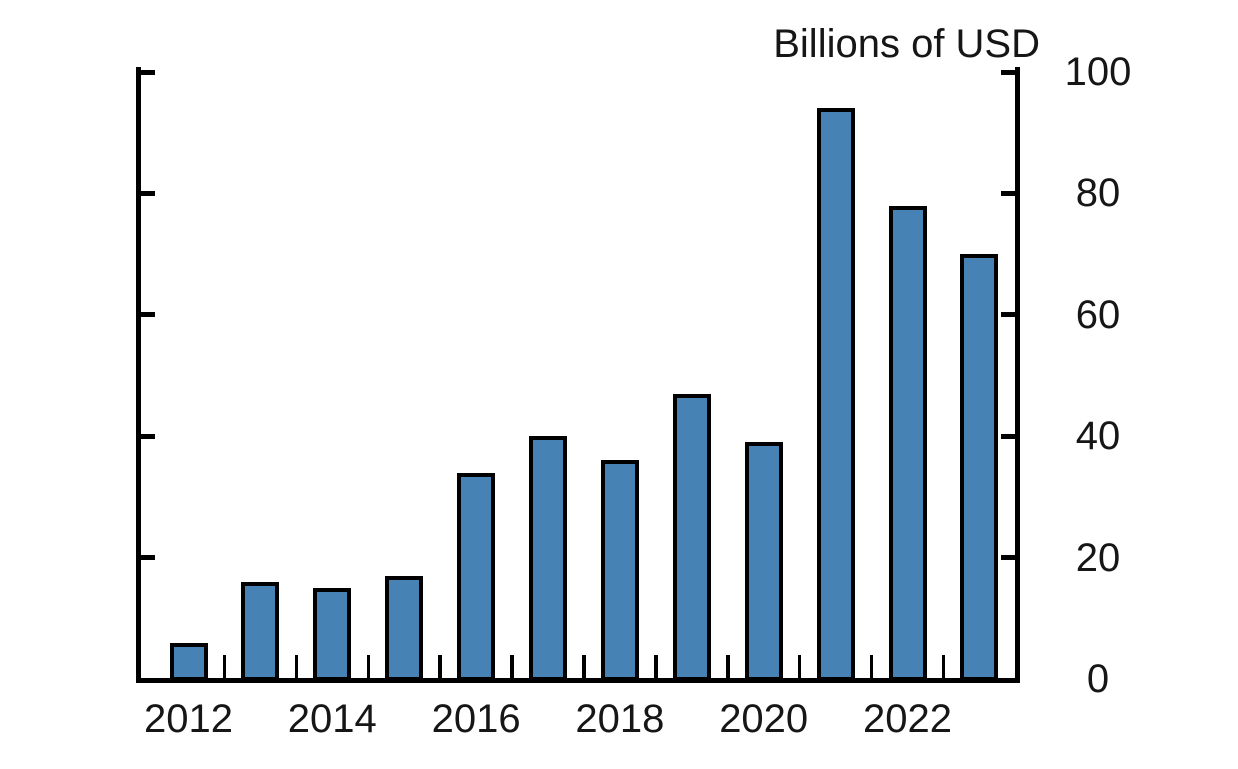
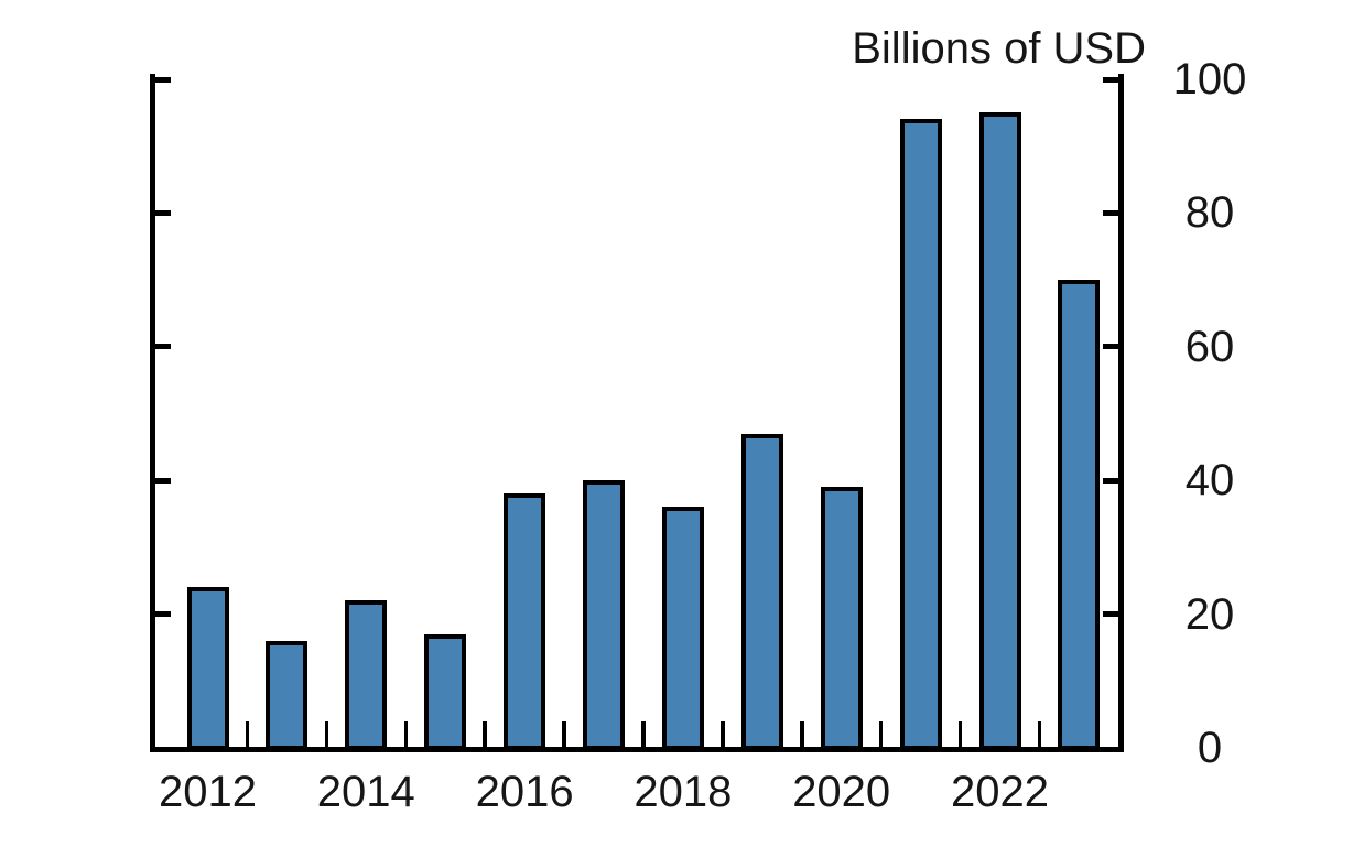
2012: 6 -> 24
2014: 15 -> 22
2016: 34 -> 38
2022: 78 -> 95
